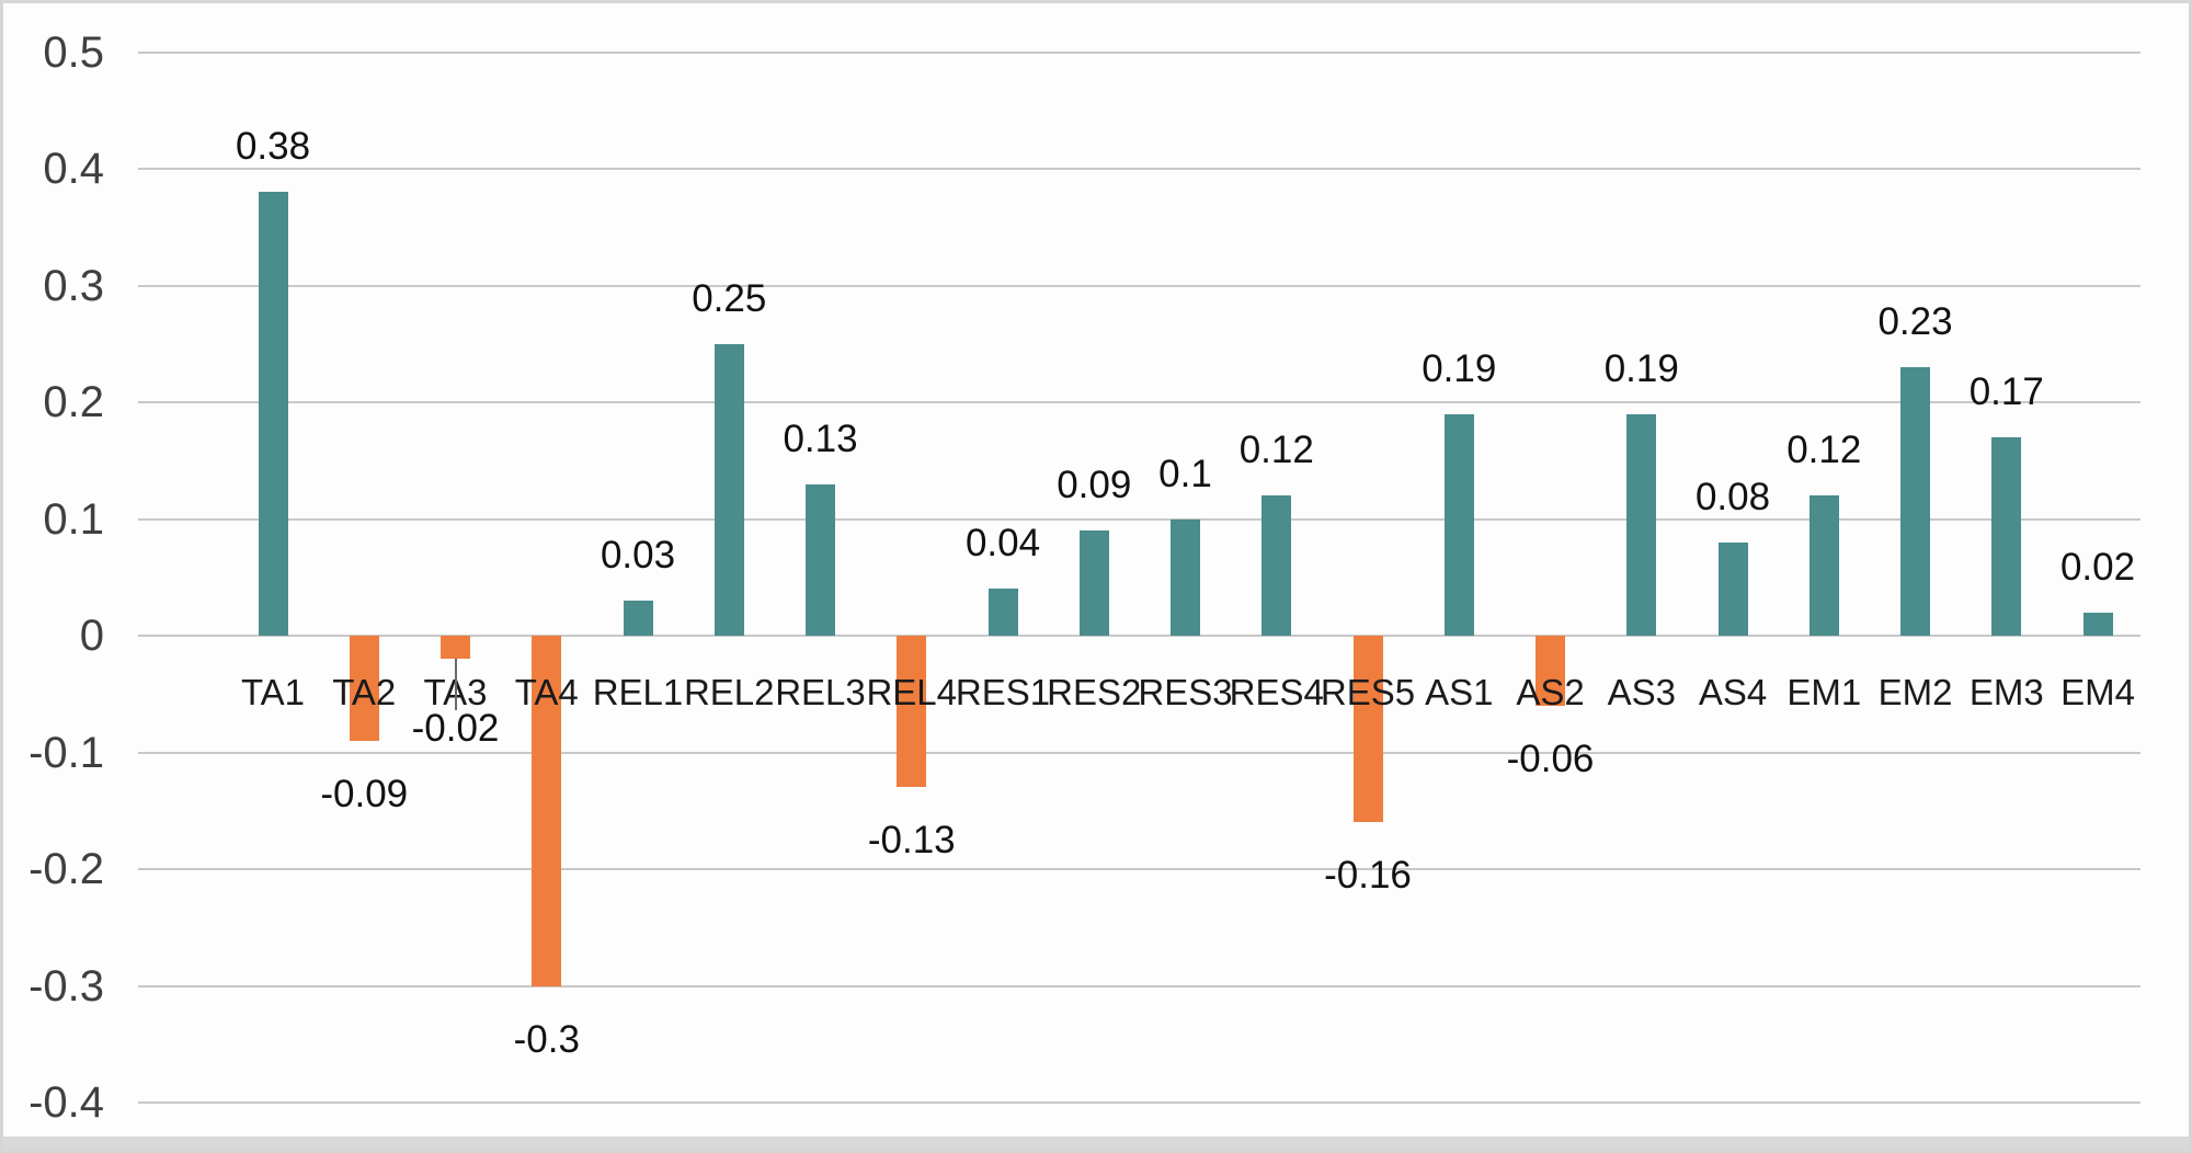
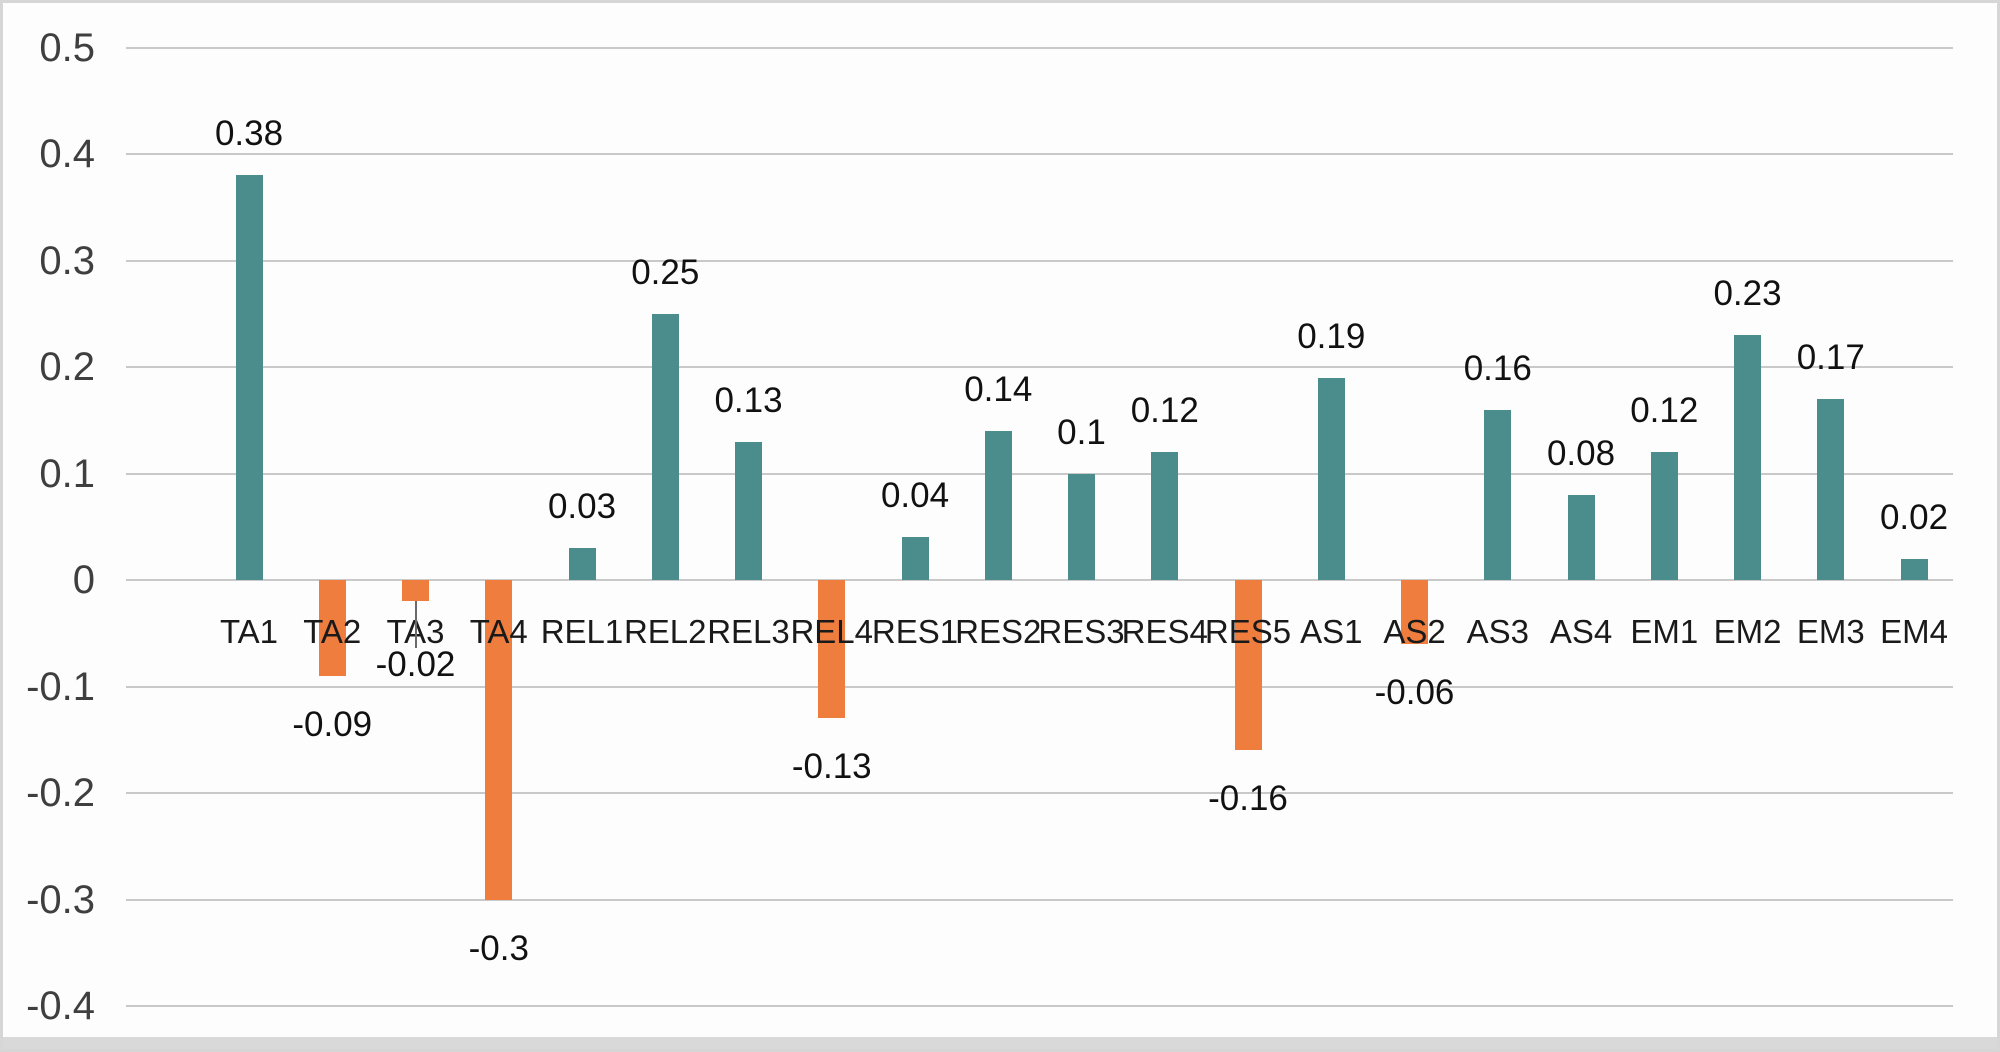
RES2: 0.09 -> 0.14
AS3: 0.19 -> 0.16
